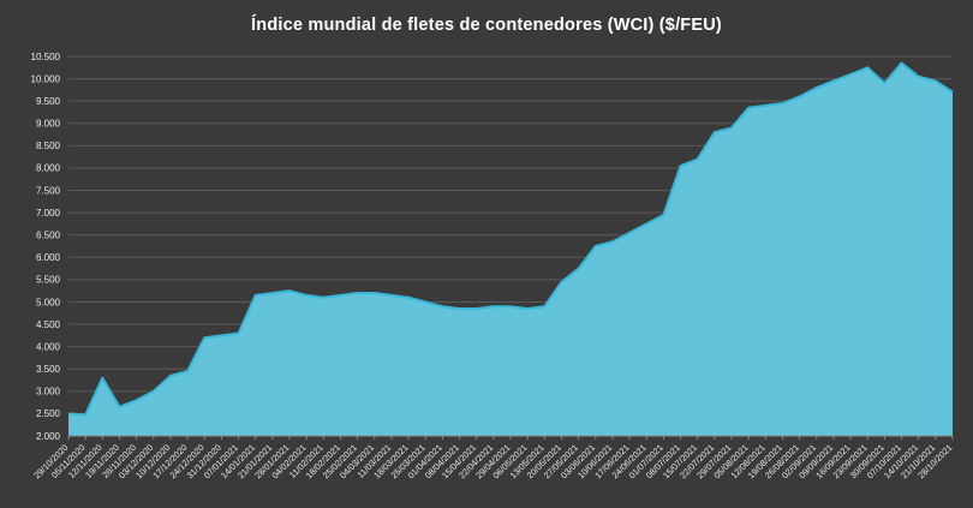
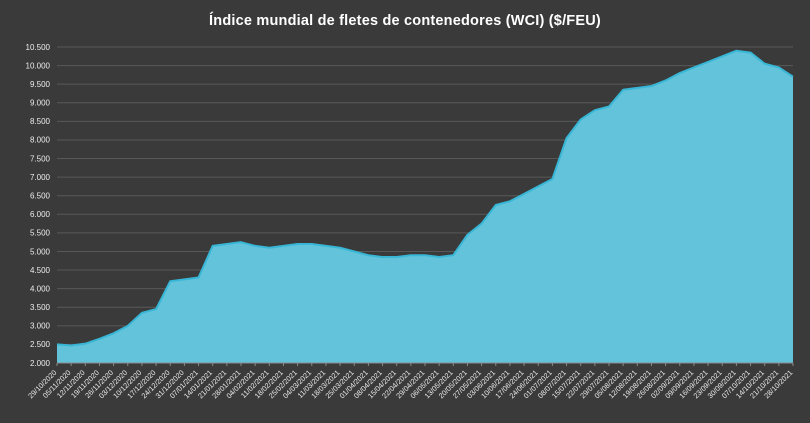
12/11/2020: 3300 -> 2500
15/07/2021: 8200 -> 8600
30/09/2021: 9900 -> 10400
